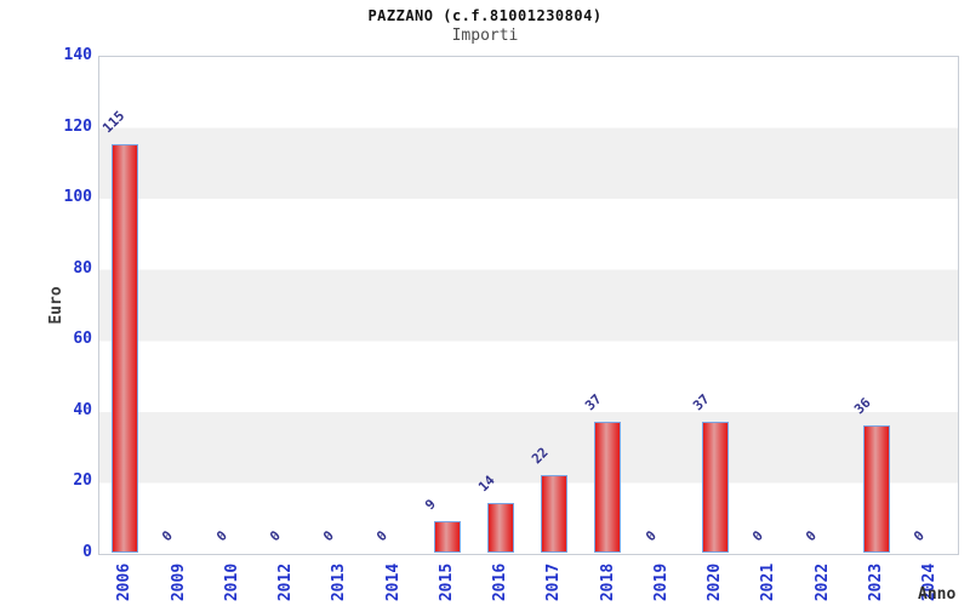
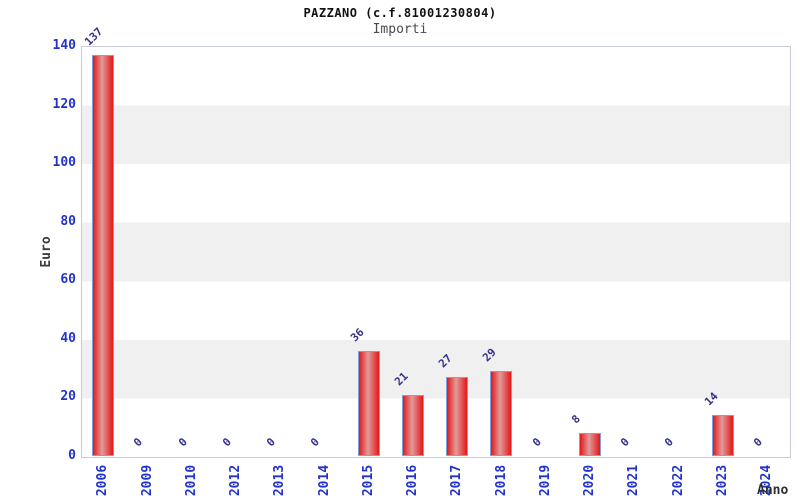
2006: 115 -> 137
2015: 9 -> 36
2016: 14 -> 21
2017: 22 -> 27
2018: 37 -> 29
2020: 37 -> 8
2023: 36 -> 14
